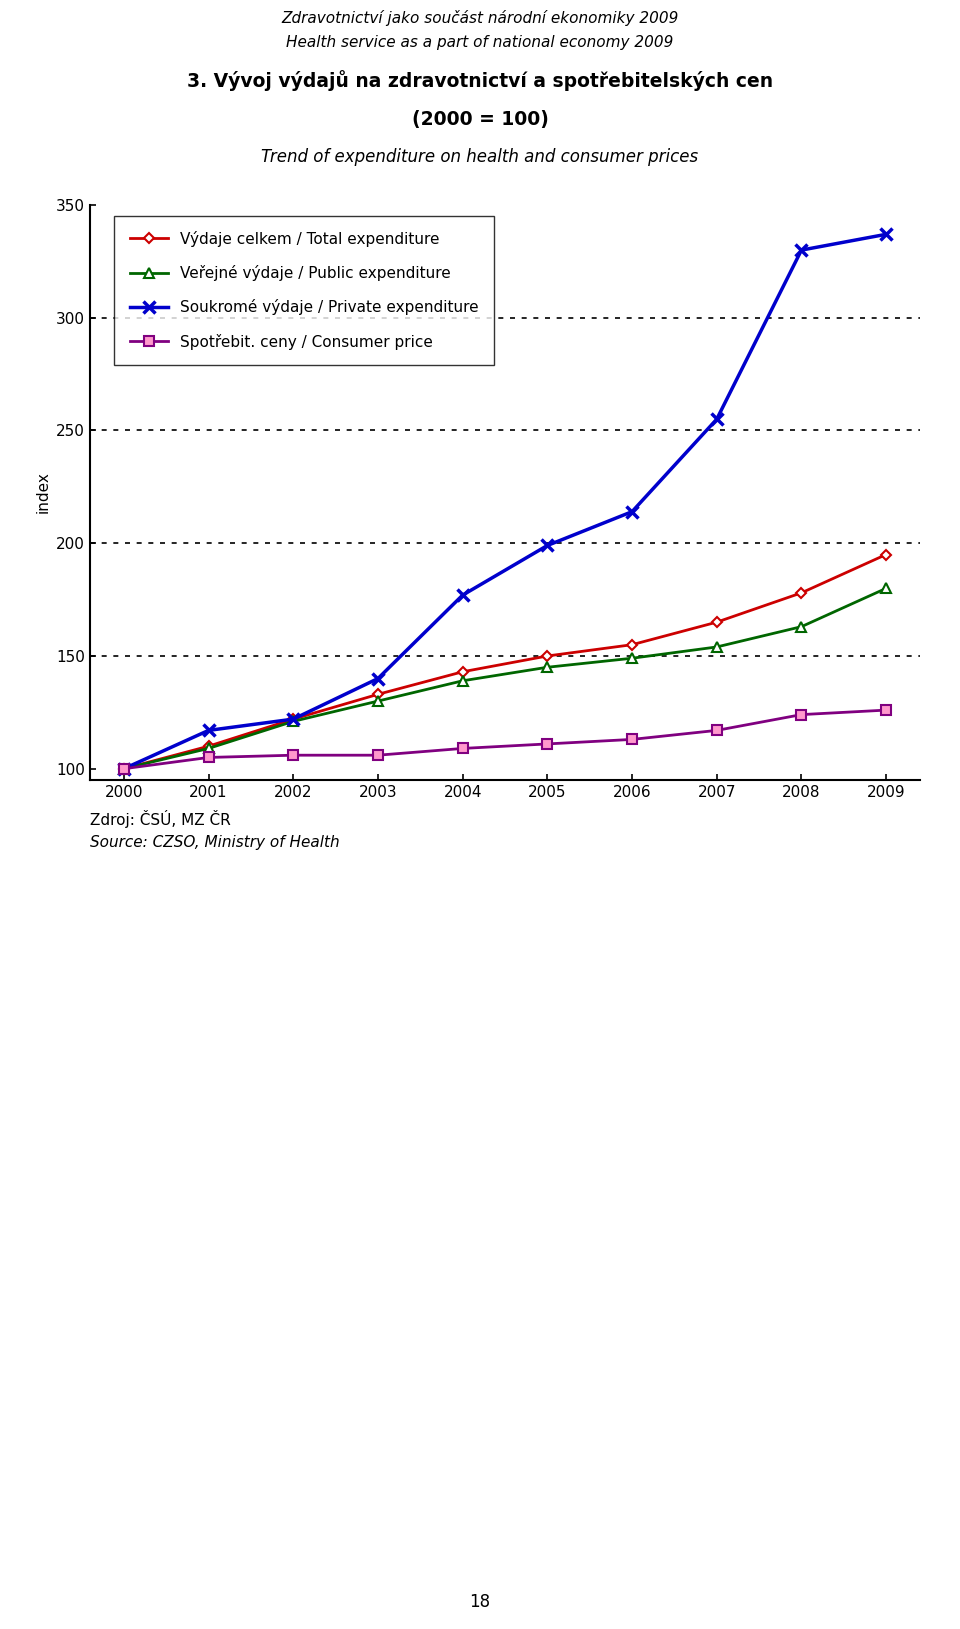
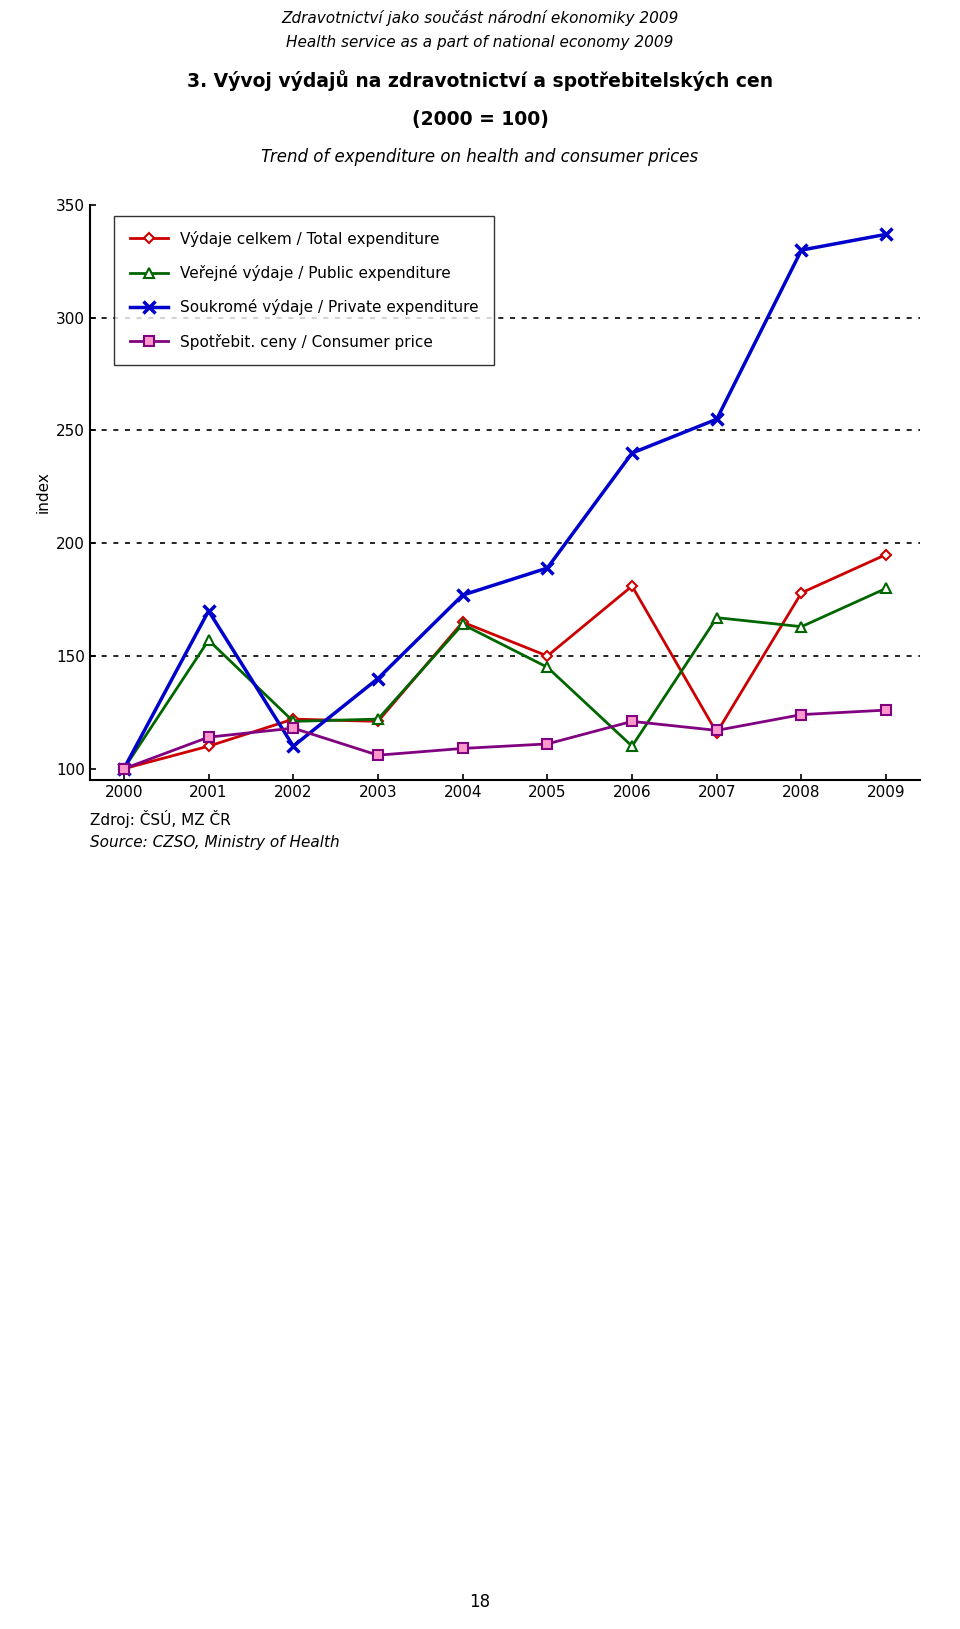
Veřejné výdaje / Public expenditure/2001: 109 -> 157
Soukromé výdaje / Private expenditure/2001: 117 -> 170
Spotřebit. ceny / Consumer price/2001: 105 -> 114
Soukromé výdaje / Private expenditure/2002: 122 -> 110
Spotřebit. ceny / Consumer price/2002: 106 -> 118
Výdaje celkem / Total expenditure/2003: 133 -> 121
Veřejné výdaje / Public expenditure/2003: 130 -> 122
Výdaje celkem / Total expenditure/2004: 143 -> 165
Veřejné výdaje / Public expenditure/2004: 139 -> 164
Soukromé výdaje / Private expenditure/2005: 199 -> 189
Výdaje celkem / Total expenditure/2006: 155 -> 181
Veřejné výdaje / Public expenditure/2006: 149 -> 110
Soukromé výdaje / Private expenditure/2006: 214 -> 240
Spotřebit. ceny / Consumer price/2006: 113 -> 121
Výdaje celkem / Total expenditure/2007: 165 -> 116
Veřejné výdaje / Public expenditure/2007: 154 -> 167
